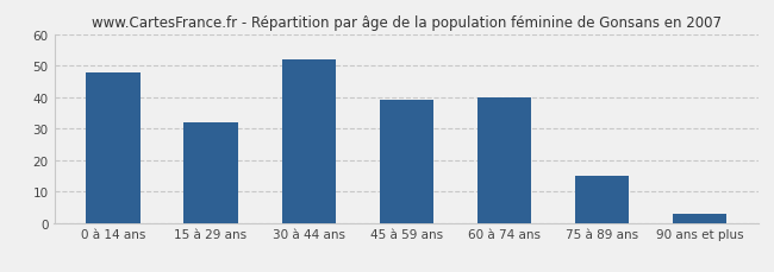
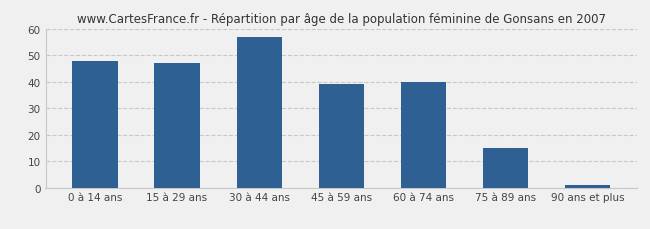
15 à 29 ans: 32 -> 47
30 à 44 ans: 52 -> 57
90 ans et plus: 3 -> 1
